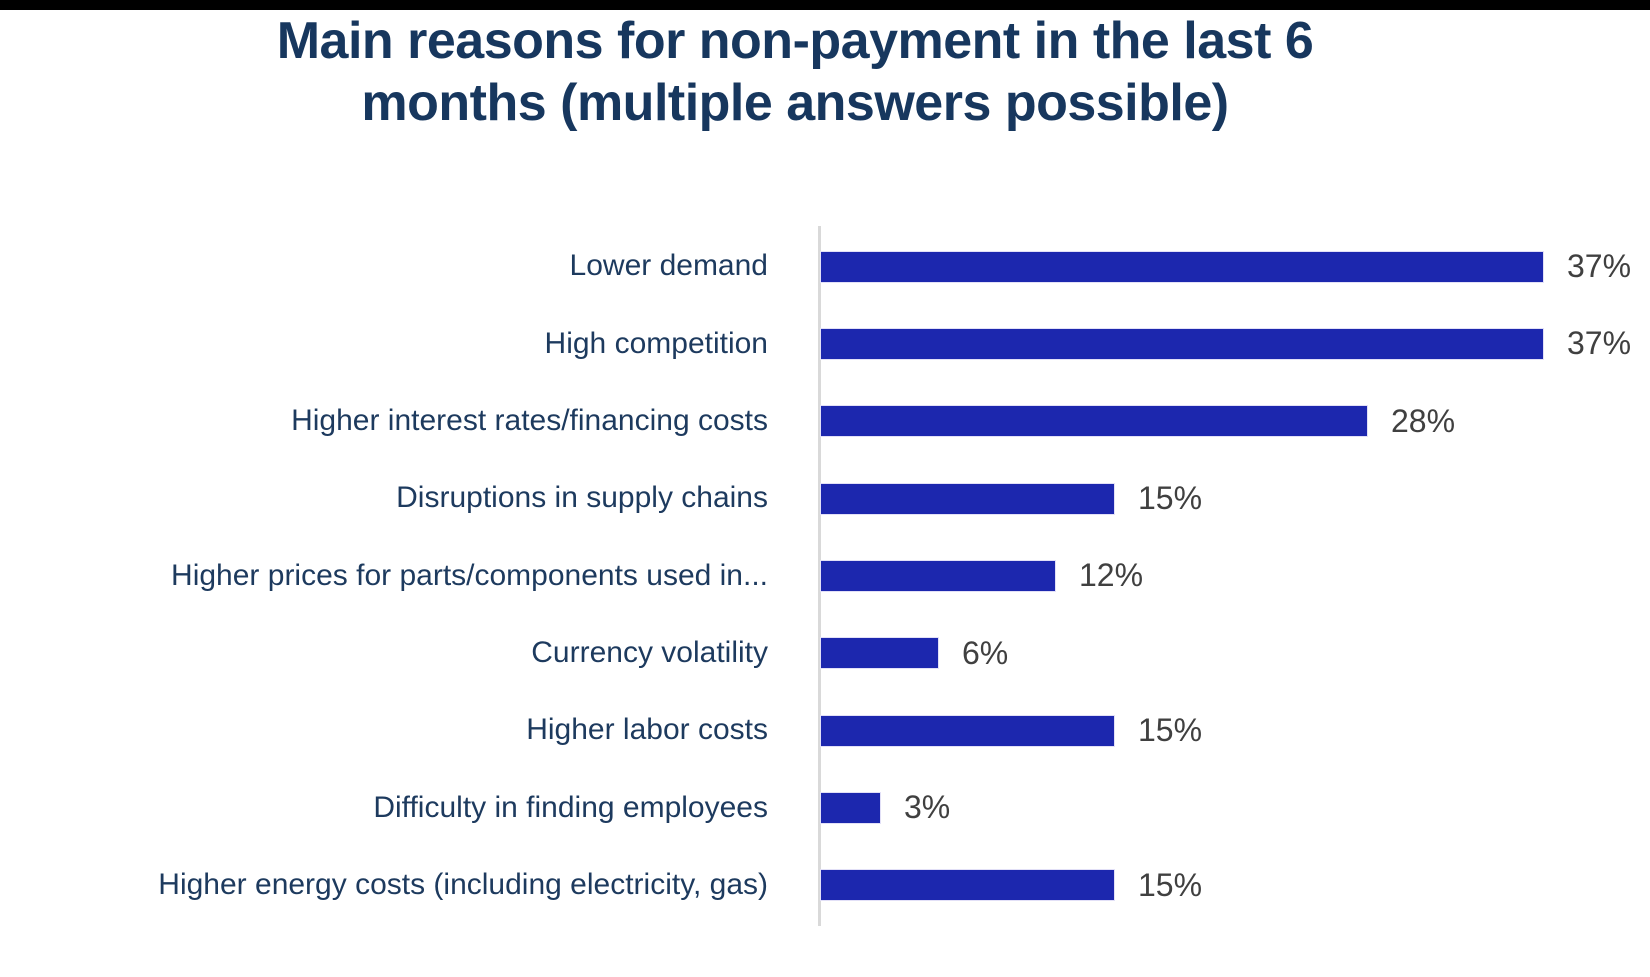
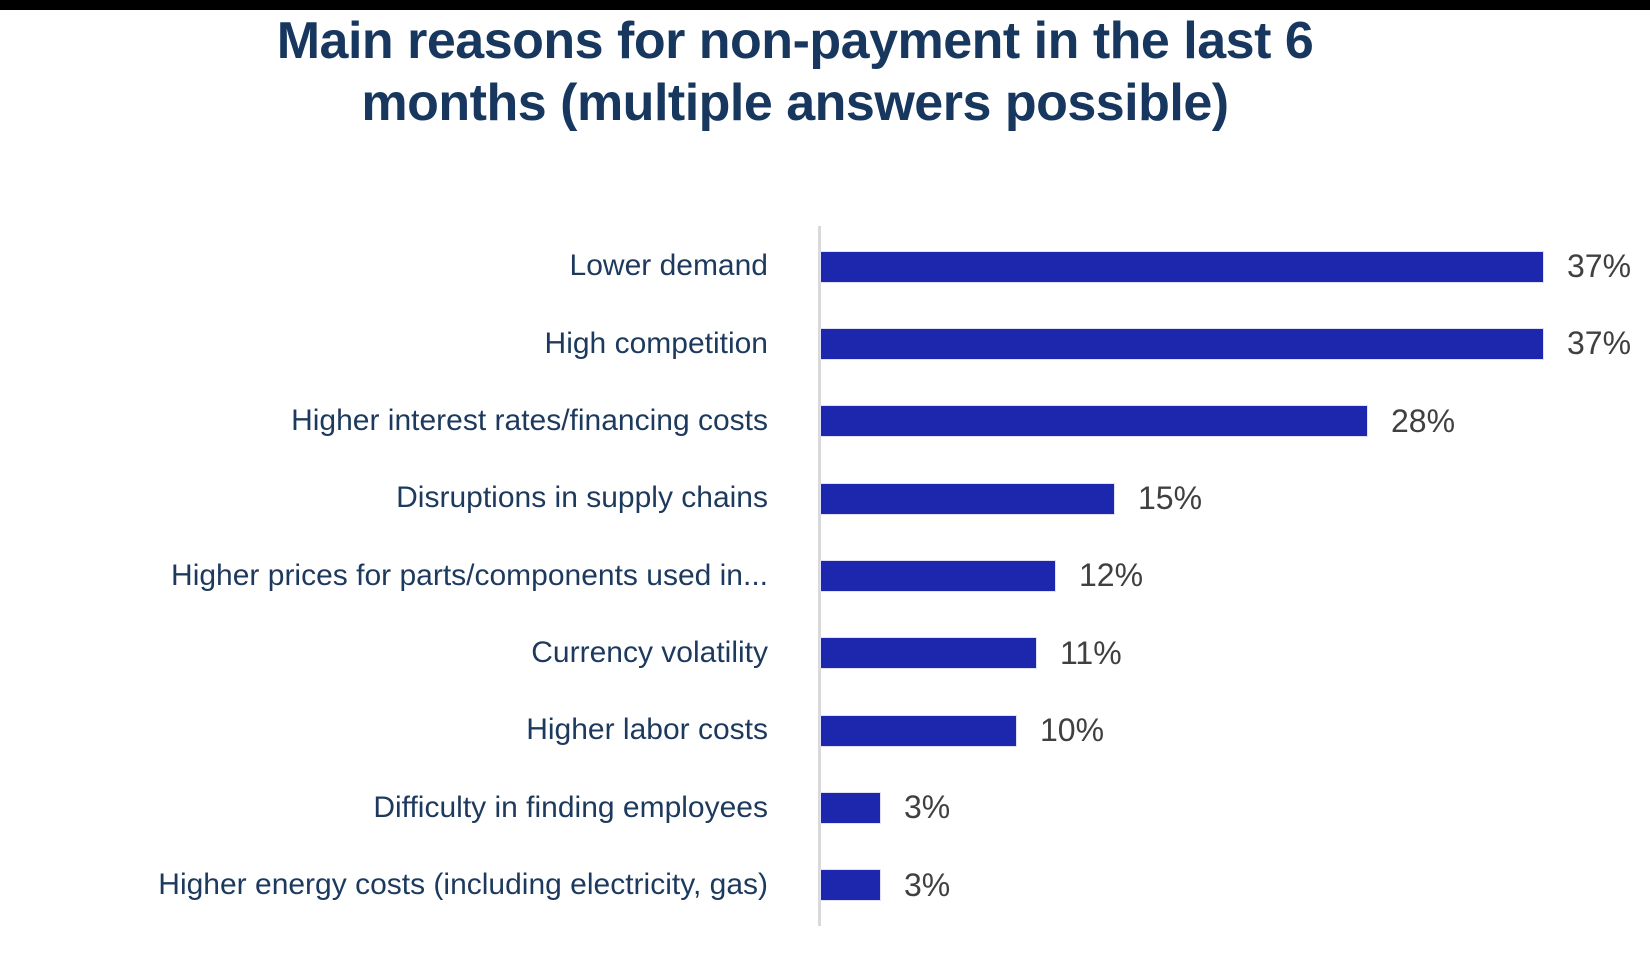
Currency volatility: 6% -> 11%
Higher labor costs: 15% -> 10%
Higher energy costs (including electricity, gas): 15% -> 3%
